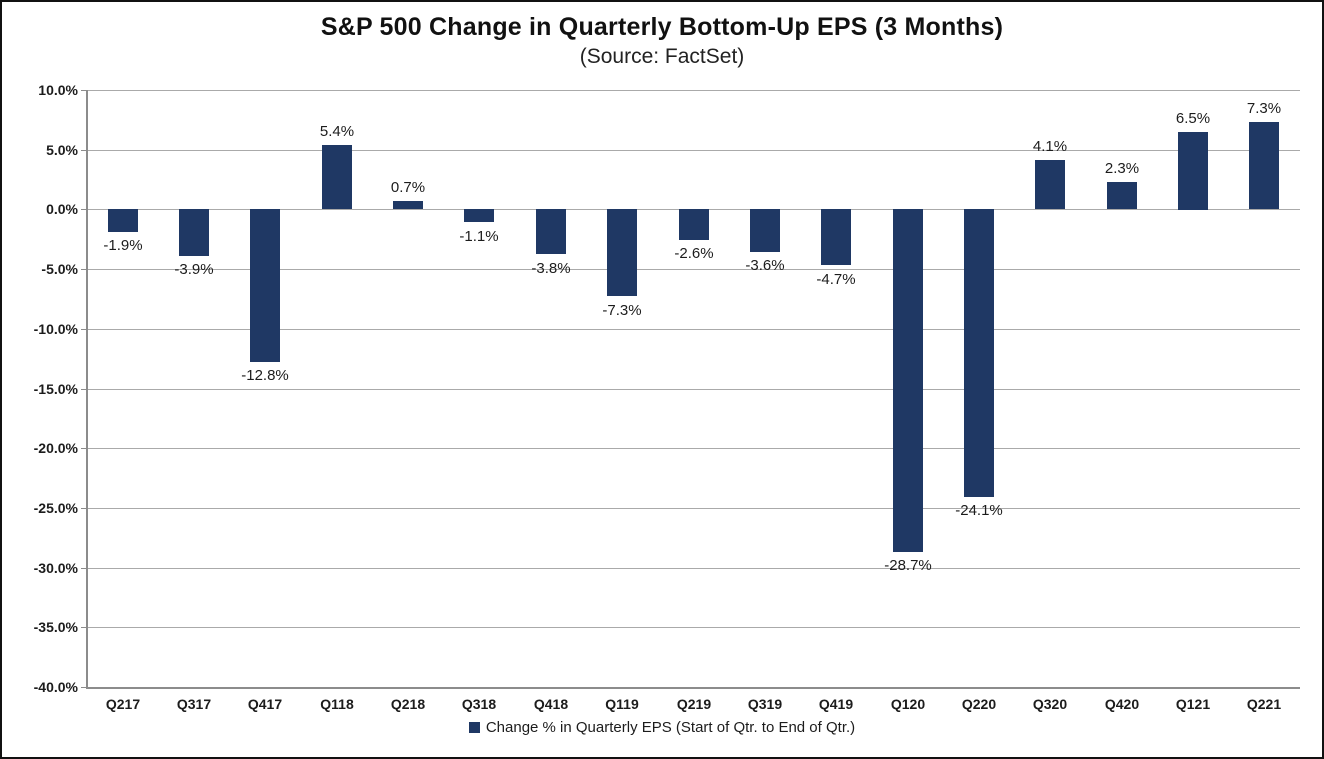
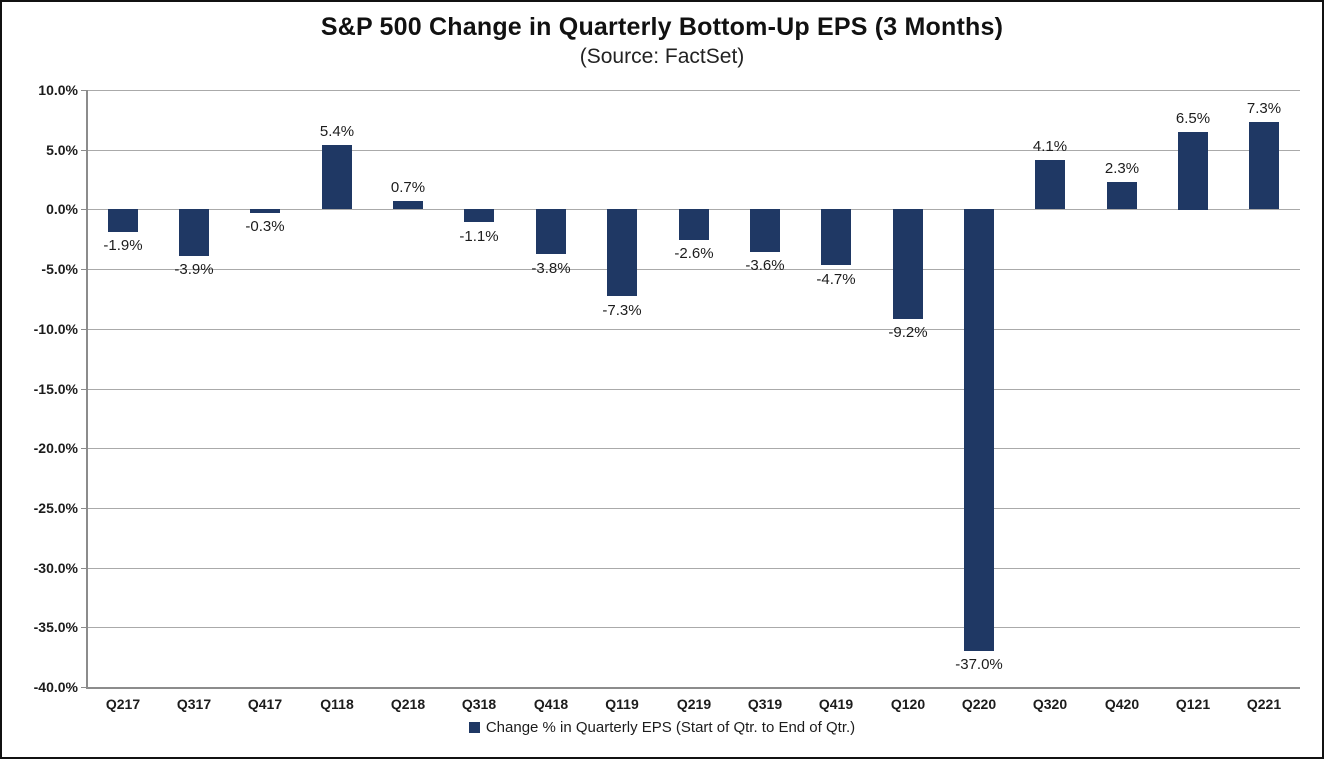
Q417: -12.8% -> -0.3%
Q120: -28.7% -> -9.2%
Q220: -24.1% -> -37.0%
